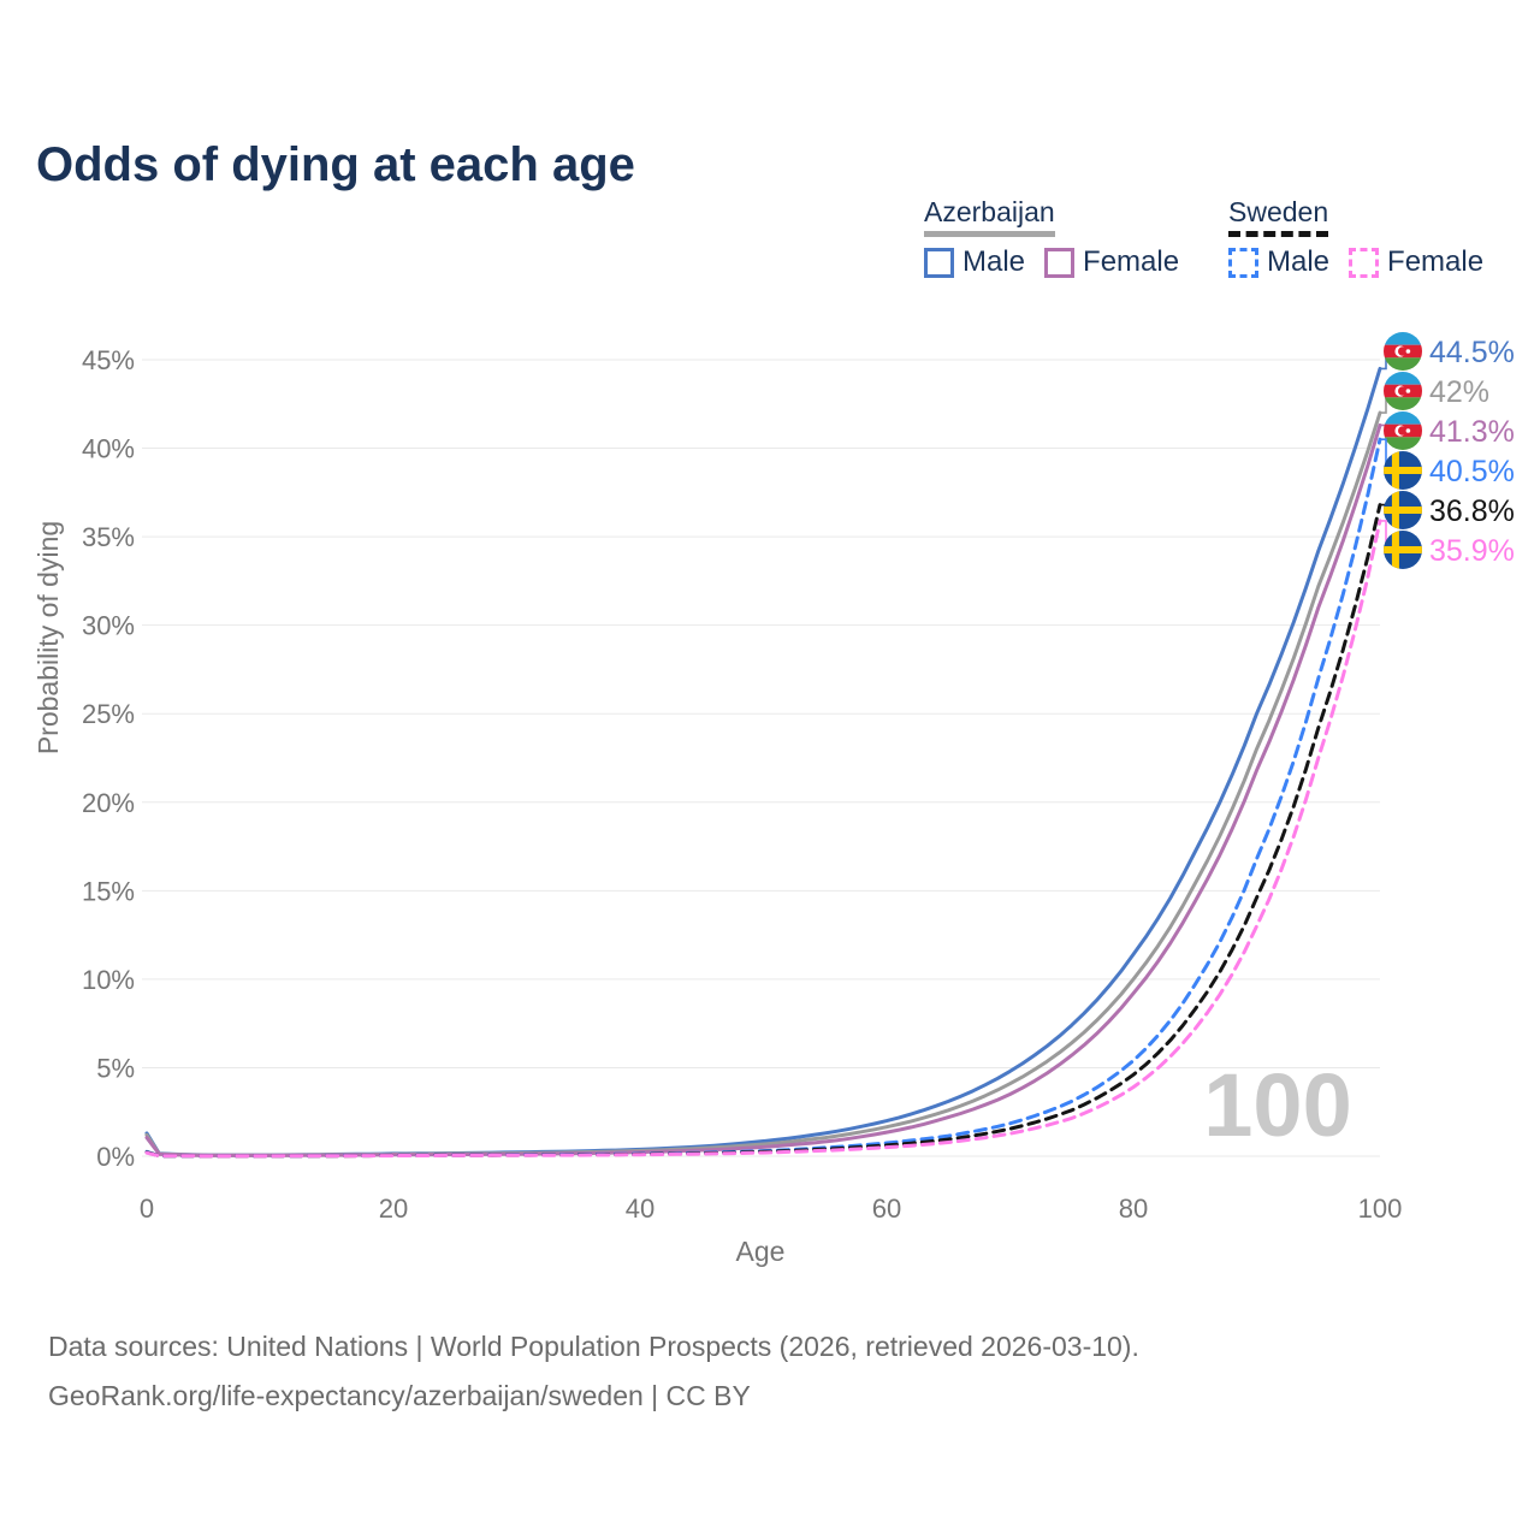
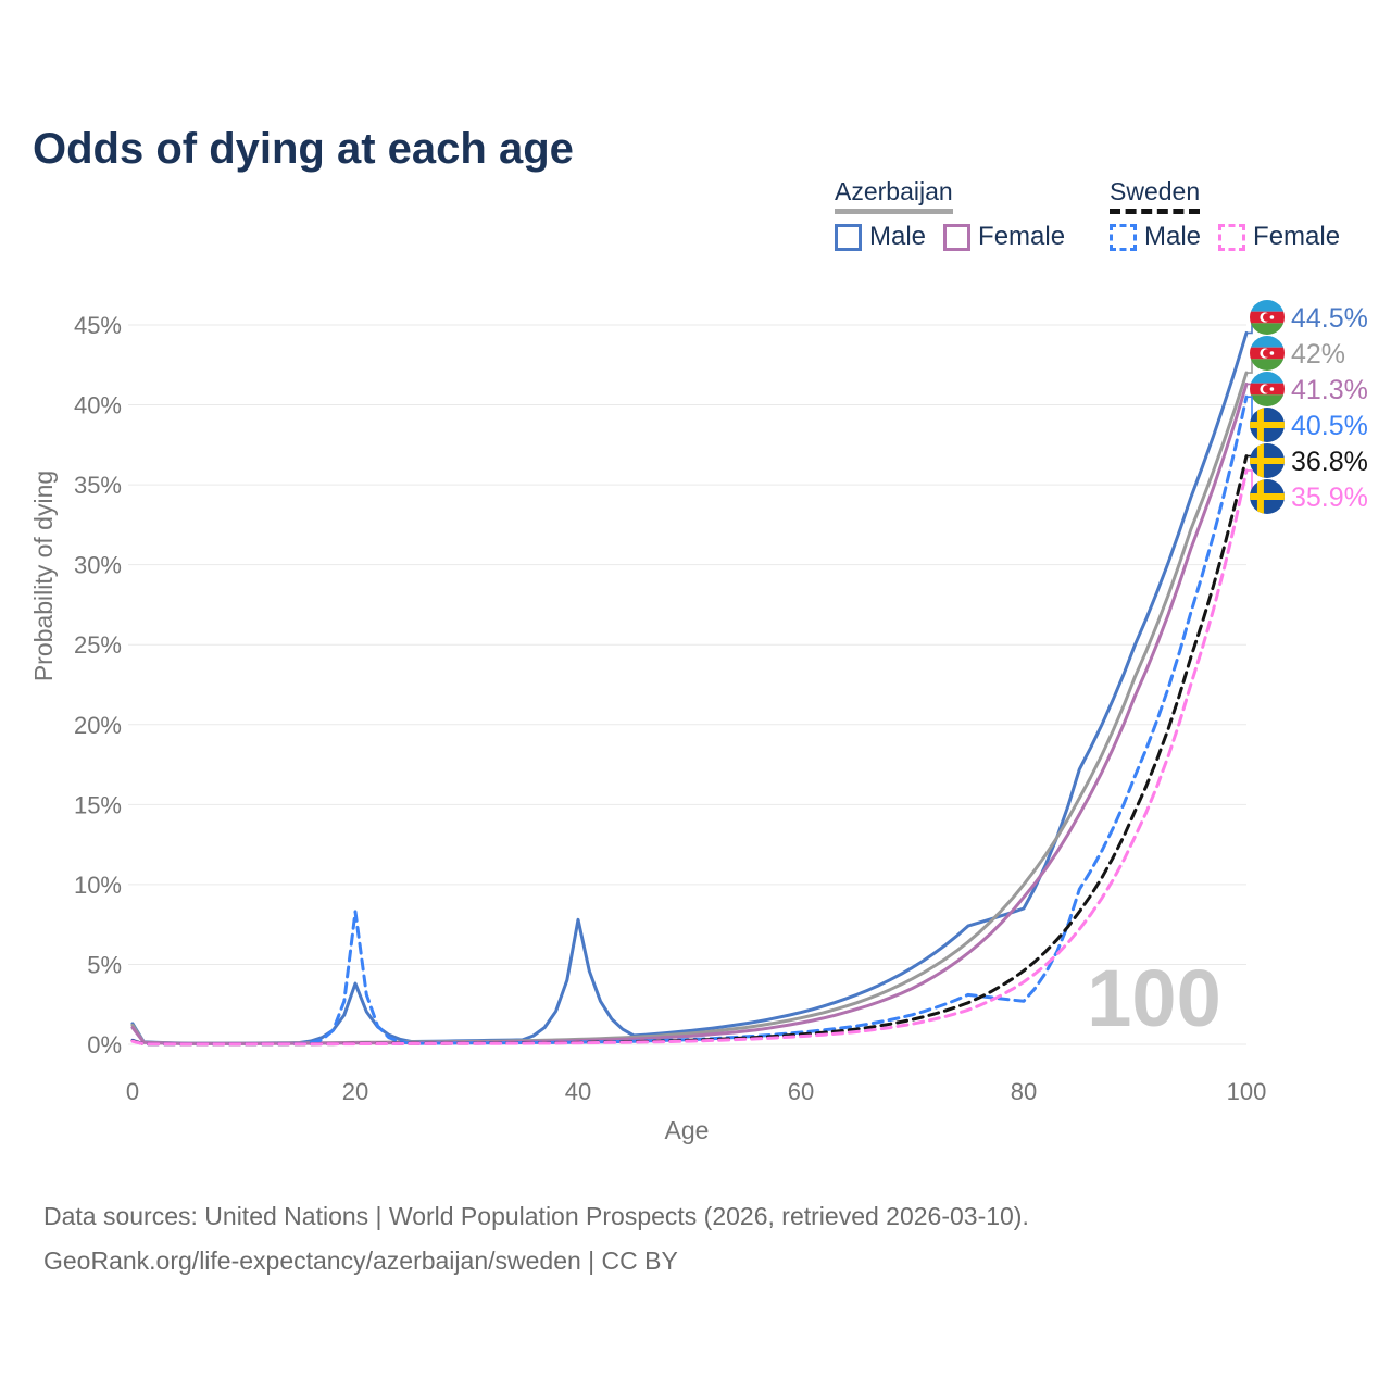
Azerbaijan Male/20: 0.1% -> 3.8%
Sweden Male/20: 0.1% -> 8.3%
Azerbaijan Male/40: 0.4% -> 7.8%
Azerbaijan Male/80: 11.4% -> 8.5%
Sweden Male/80: 5.4% -> 2.7%
